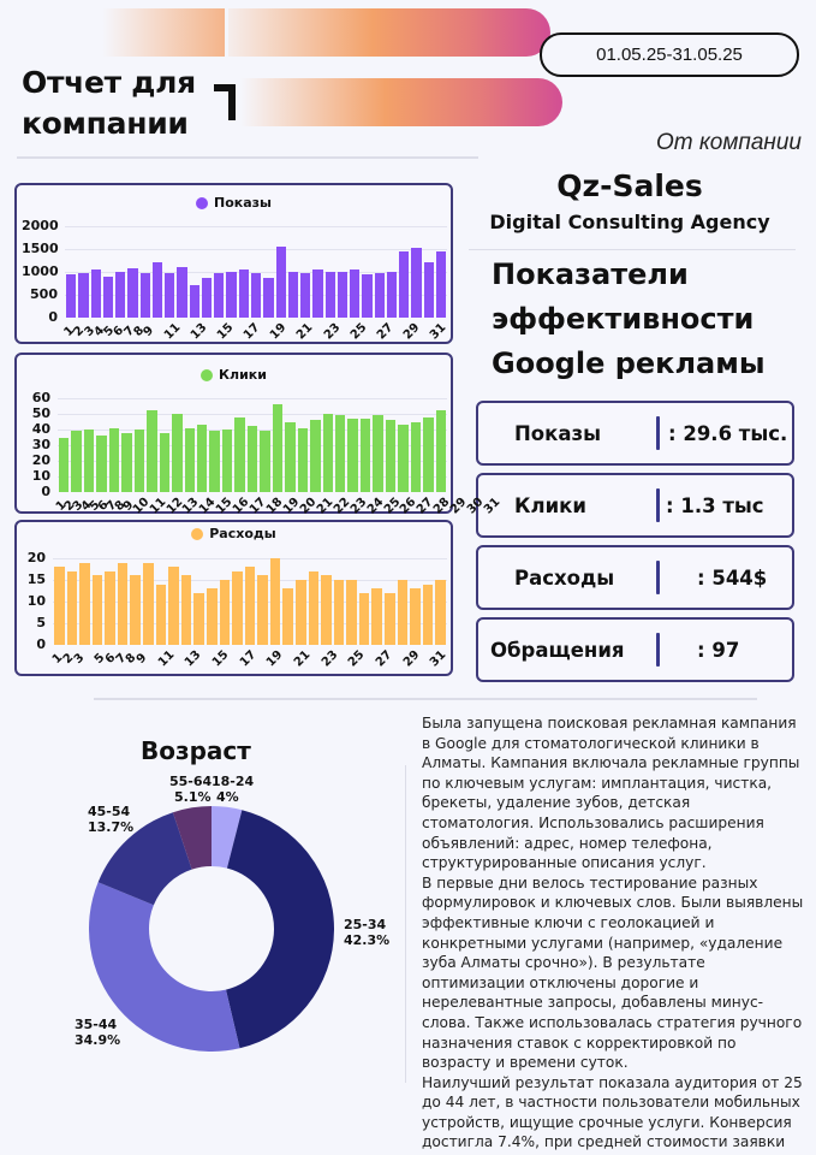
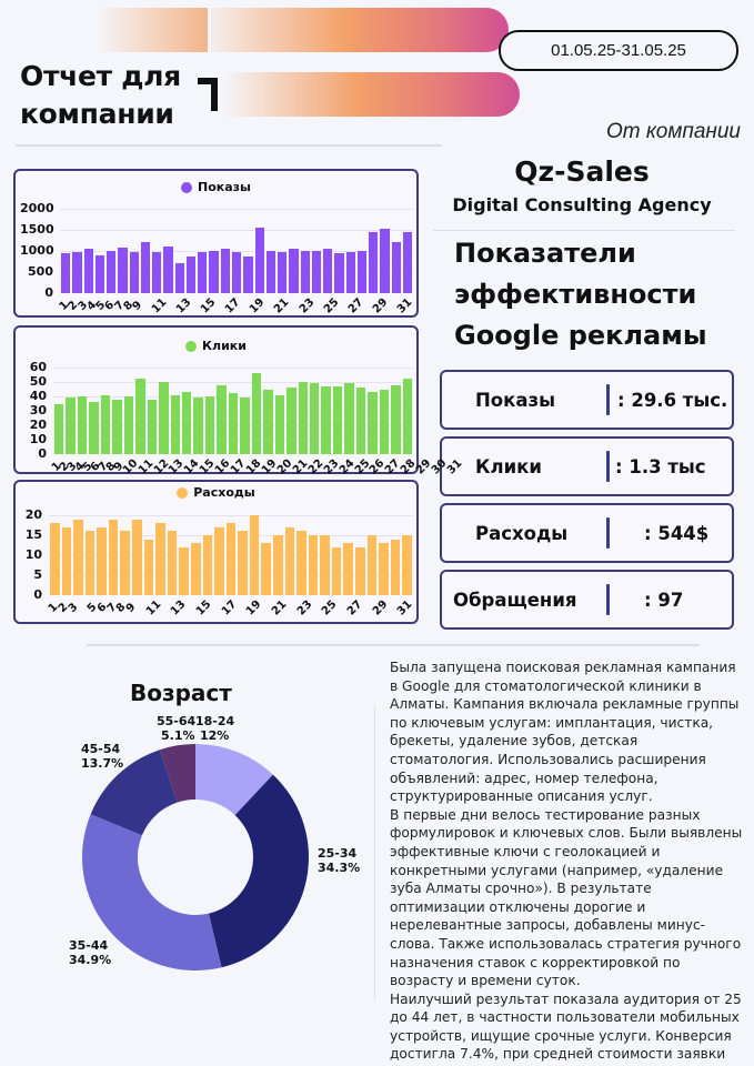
Возраст/18-24: 4% -> 12%
Возраст/25-34: 42.3% -> 34.3%
